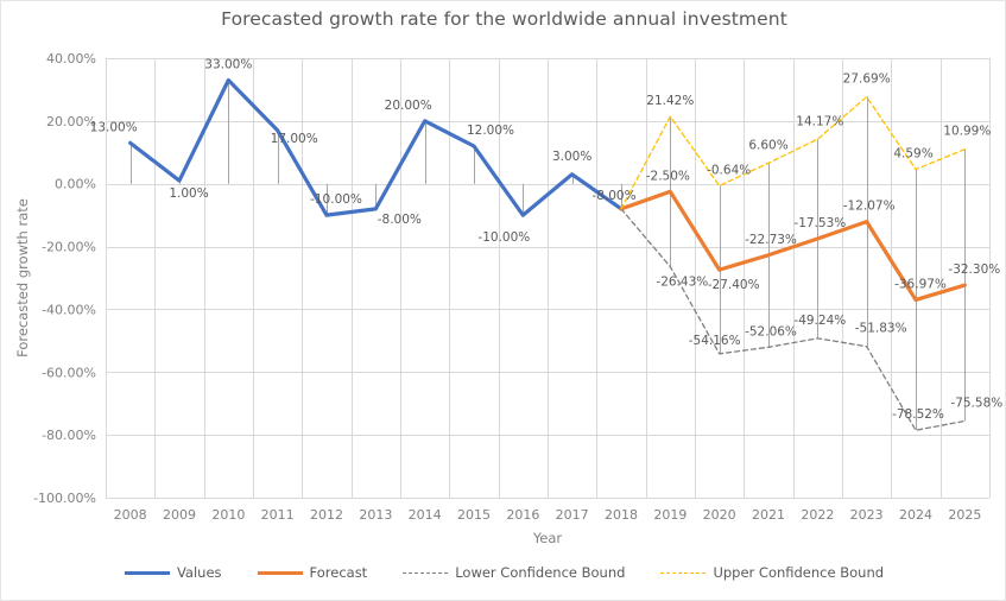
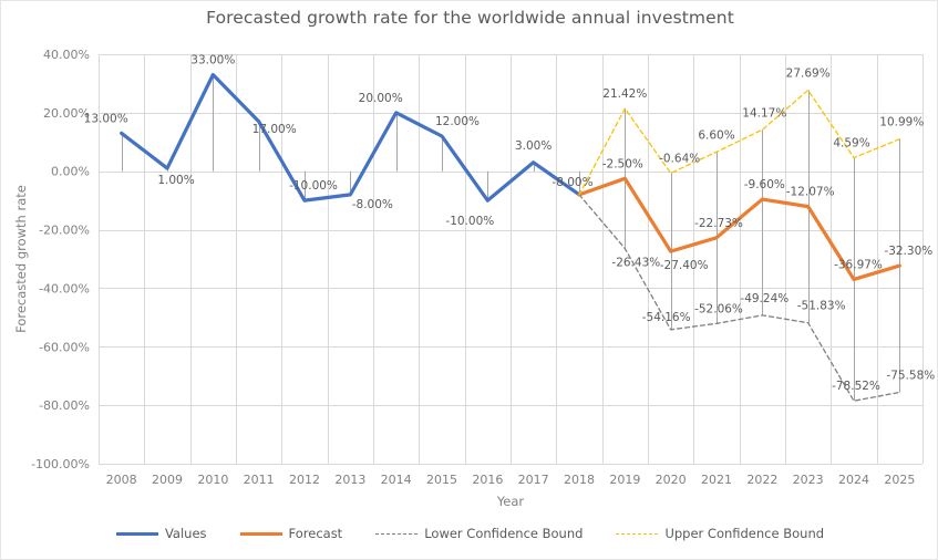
Forecast/2022: -17.53% -> -9.60%
